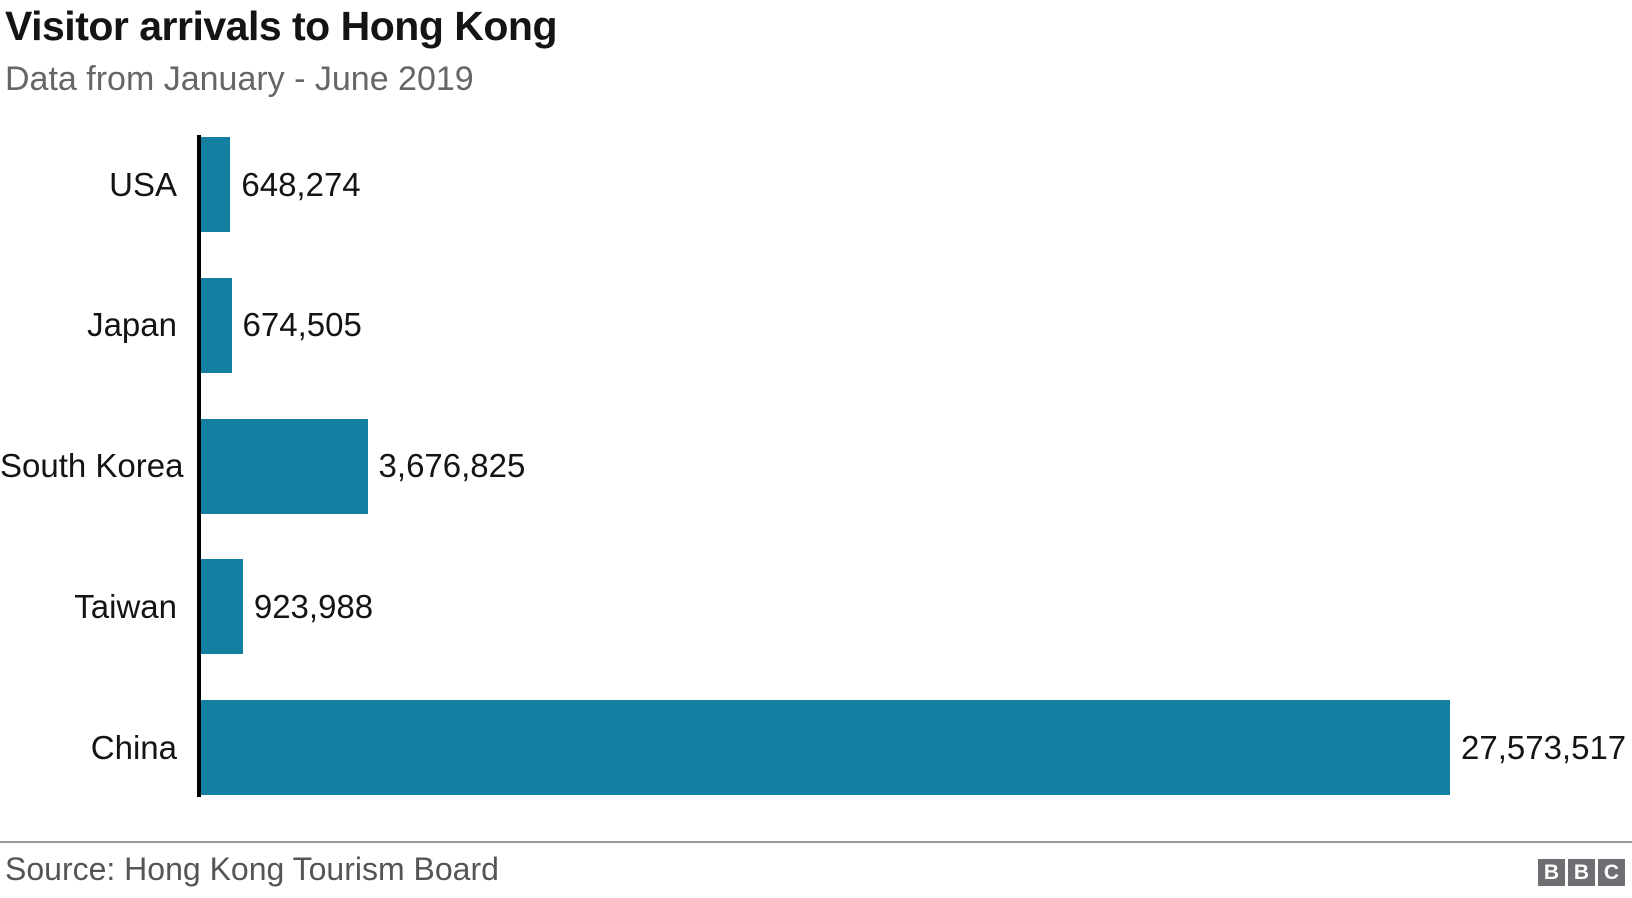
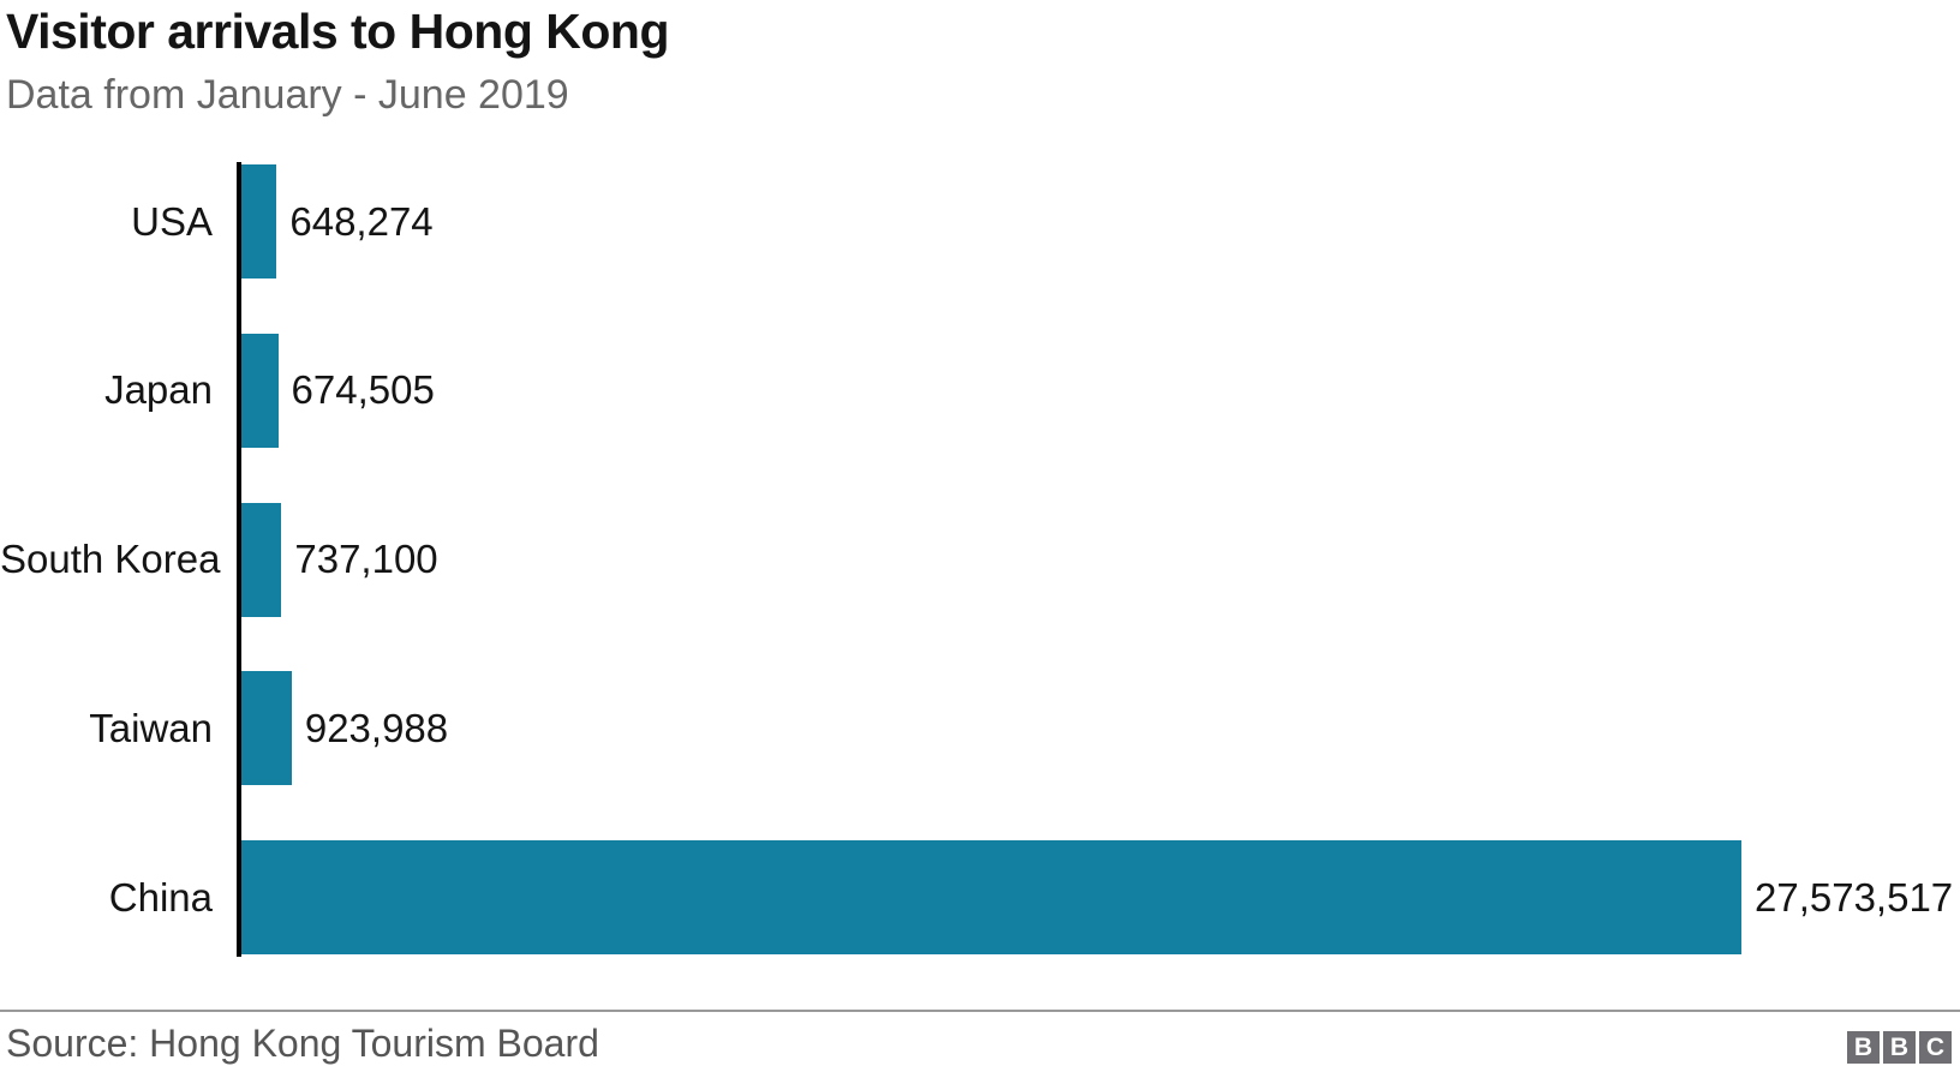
South Korea: 3,676,825 -> 737,100
